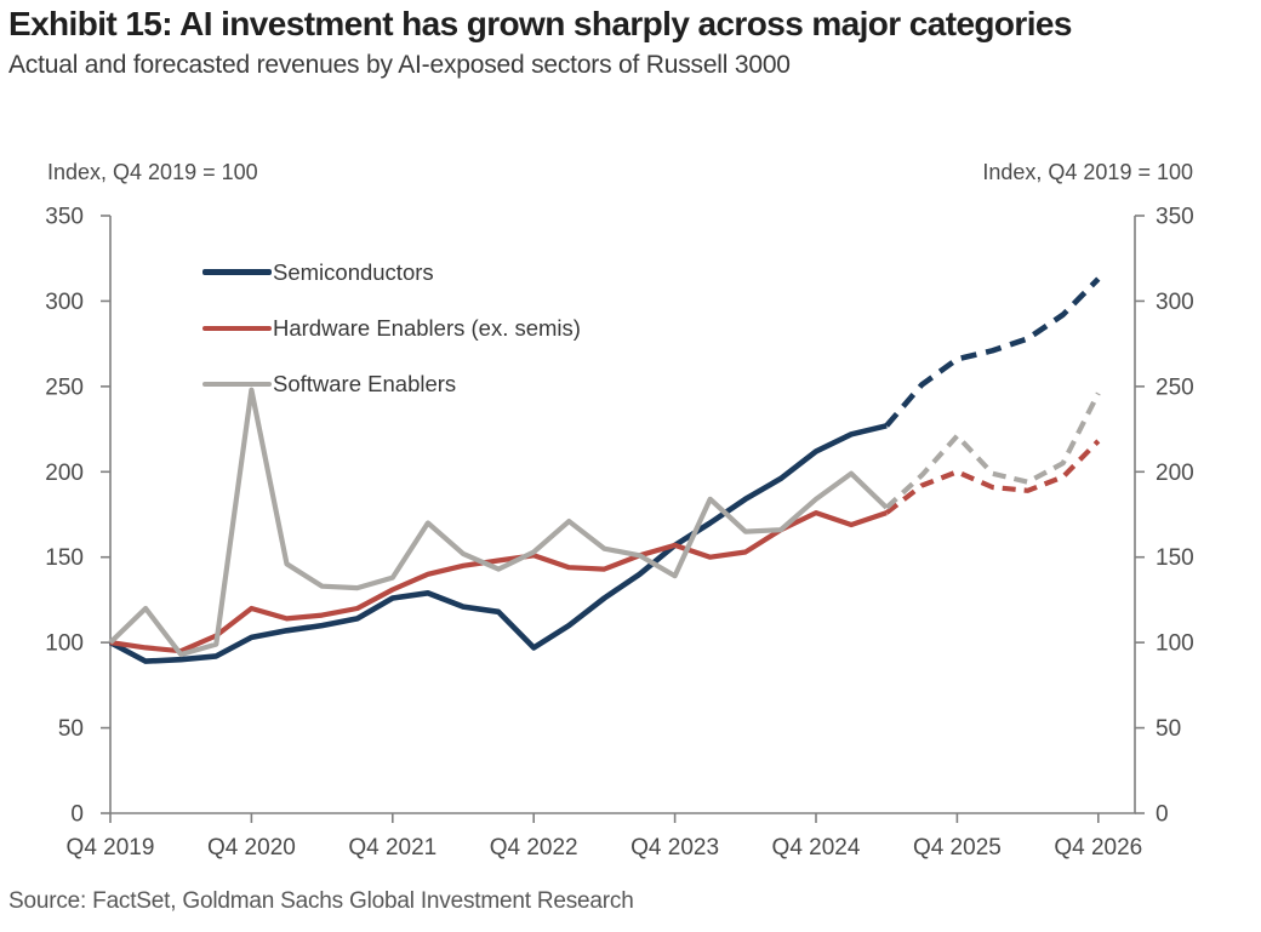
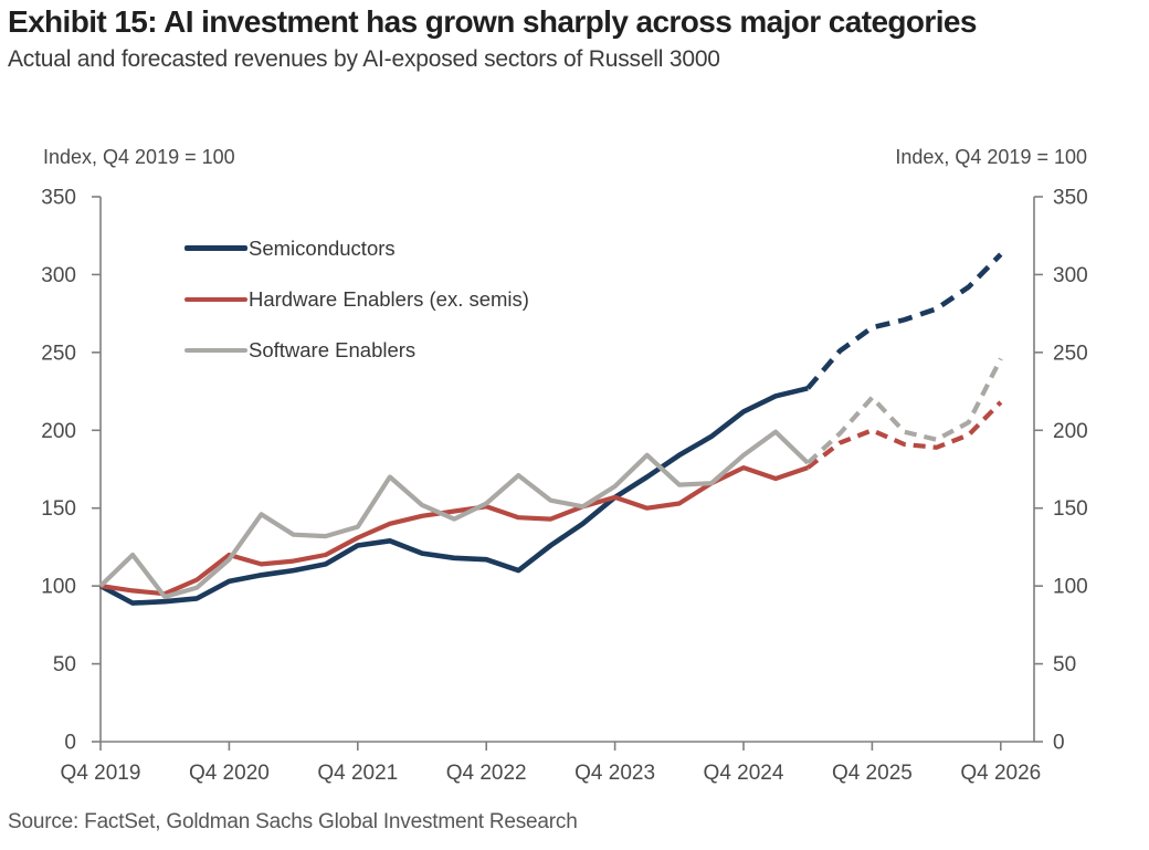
Software Enablers/Q4 2020: 248 -> 117
Semiconductors/Q4 2022: 97 -> 117
Software Enablers/Q4 2023: 139 -> 164
